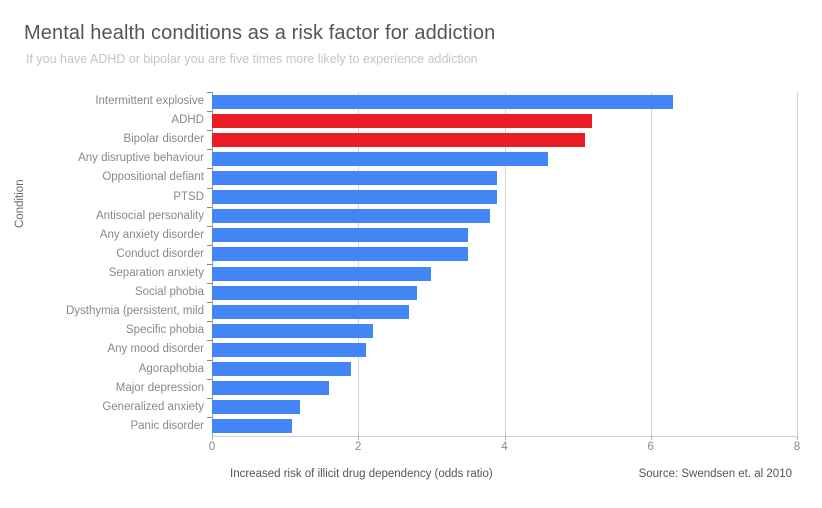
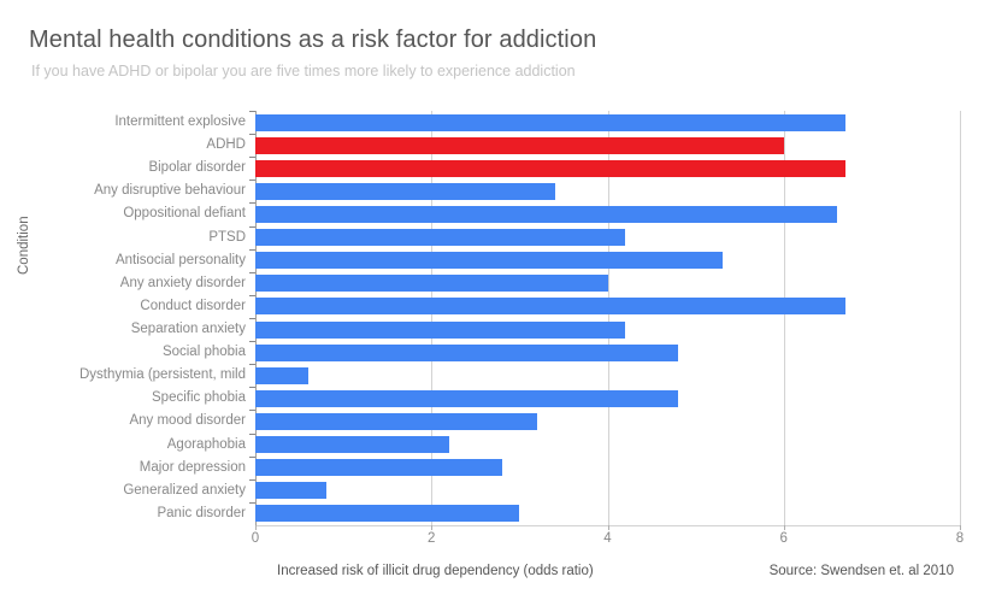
Intermittent explosive: 6.3 -> 6.7
ADHD: 5.2 -> 6.0
Bipolar disorder: 5.1 -> 6.7
Any disruptive behaviour: 4.6 -> 3.4
Oppositional defiant: 3.9 -> 6.6
PTSD: 3.9 -> 4.2
Antisocial personality: 3.8 -> 5.3
Any anxiety disorder: 3.5 -> 4.0
Conduct disorder: 3.5 -> 6.7
Separation anxiety: 3.0 -> 4.2
Social phobia: 2.8 -> 4.8
Dysthymia (persistent, mild: 2.7 -> 0.6
Specific phobia: 2.2 -> 4.8
Any mood disorder: 2.1 -> 3.2
Agoraphobia: 1.9 -> 2.2
Major depression: 1.6 -> 2.8
Generalized anxiety: 1.2 -> 0.8
Panic disorder: 1.1 -> 3.0
